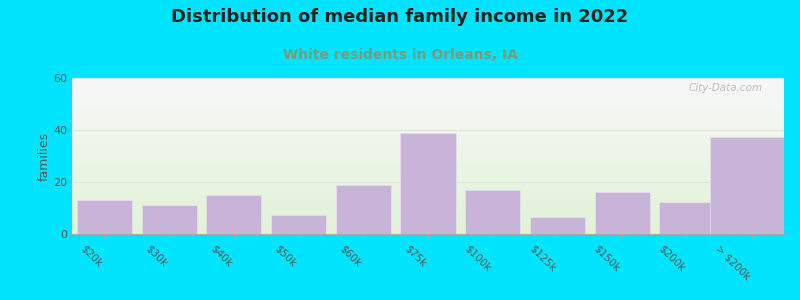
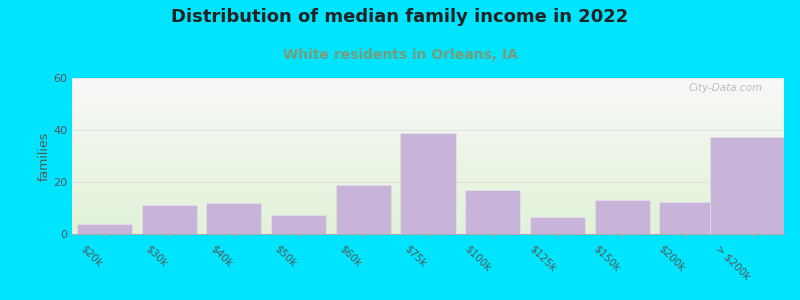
$20k: 13.0 -> 4.0
$40k: 15.0 -> 12.0
$150k: 16.0 -> 13.0
